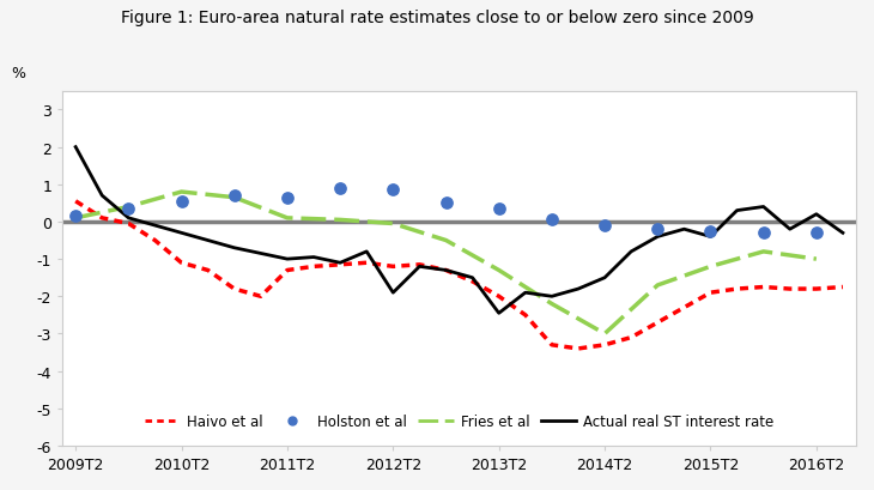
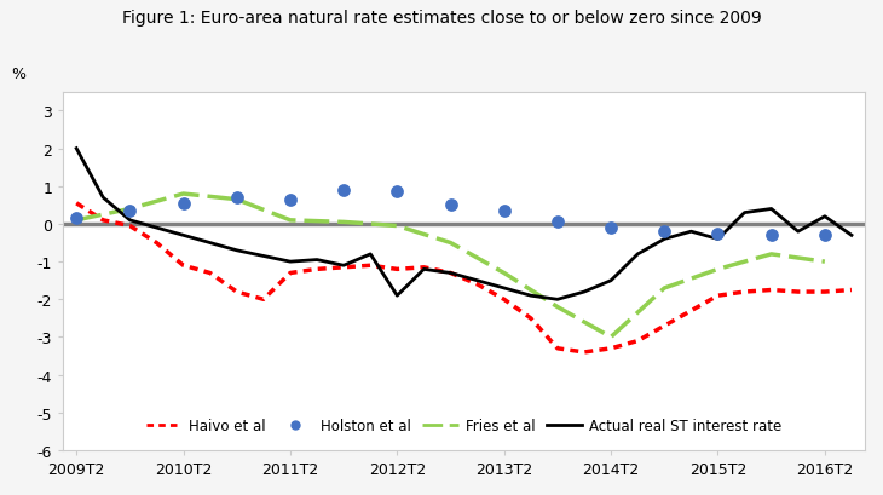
Actual real ST interest rate/2013T2: -2.45 -> -1.70
